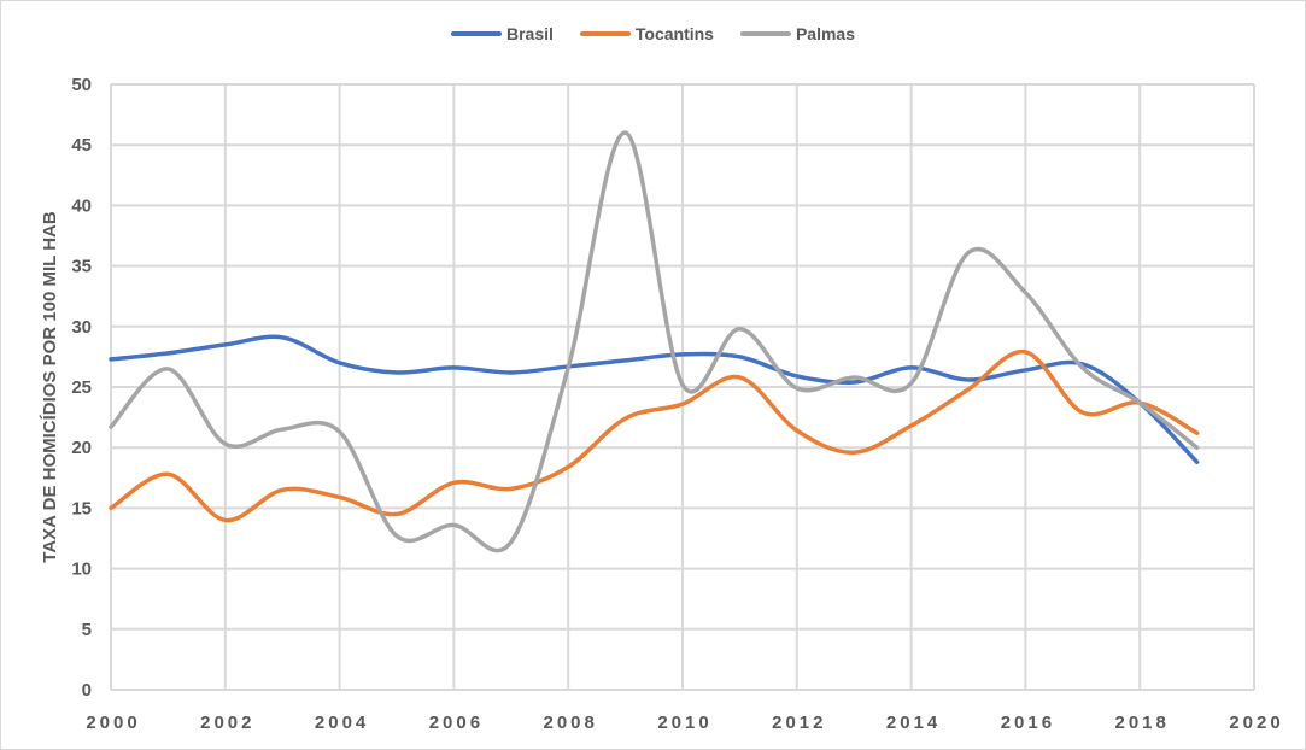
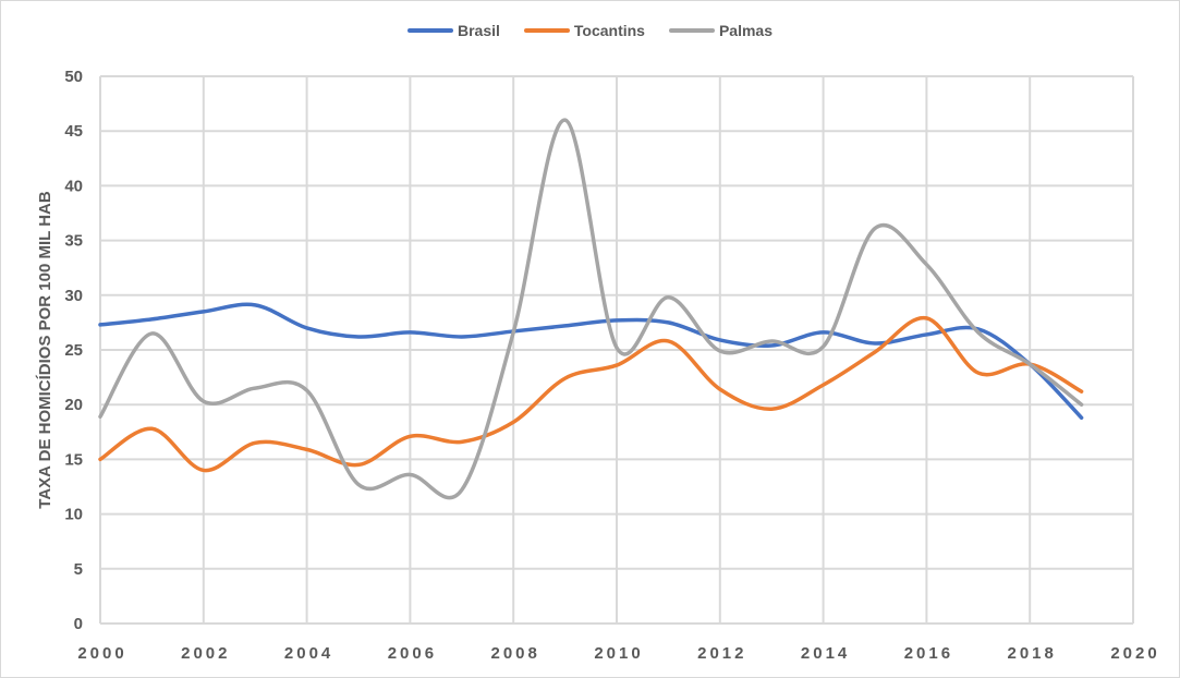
Palmas/2000: 21.7 -> 18.9
